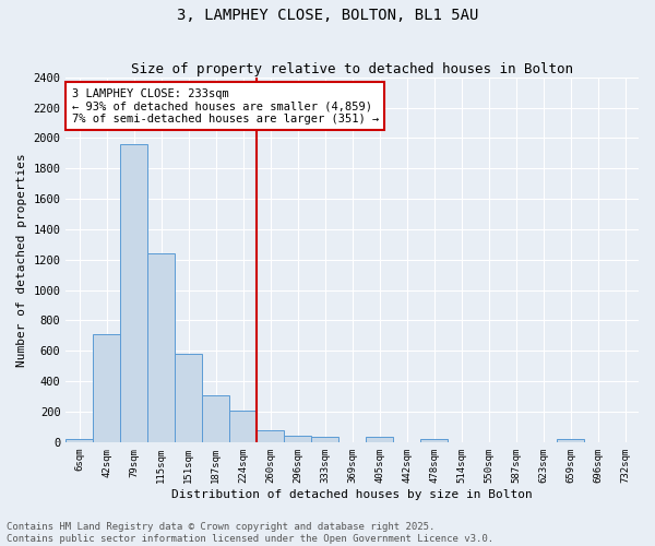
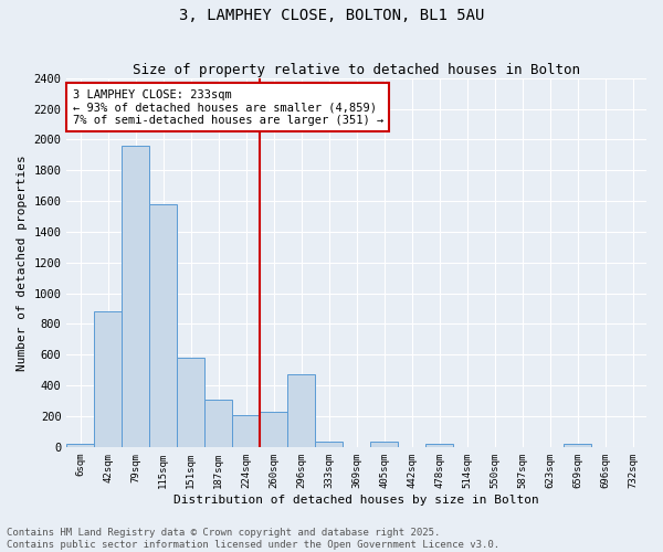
42sqm: 710 -> 880
115sqm: 1240 -> 1580
260sqm: 80 -> 230
296sqm: 40 -> 470
